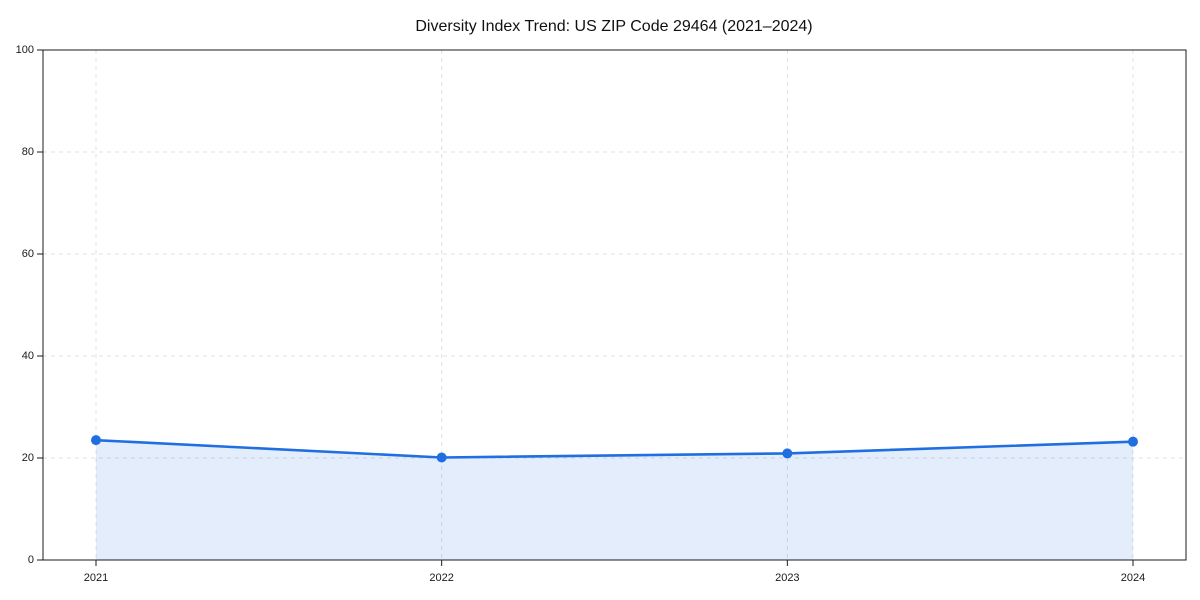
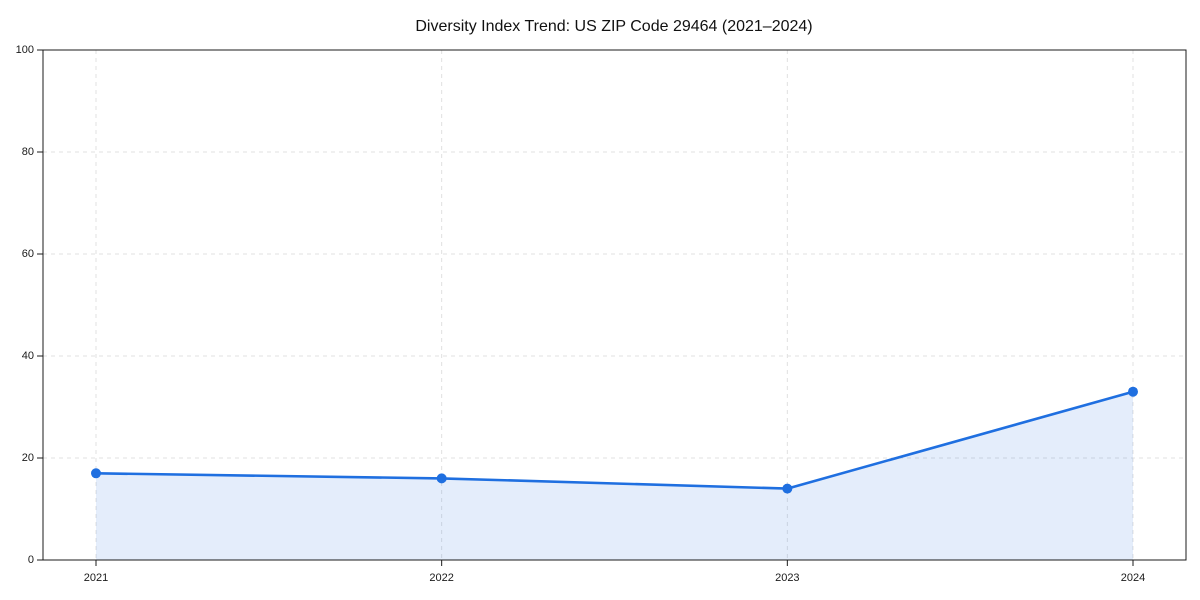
2021: 24 -> 17
2022: 20 -> 16
2023: 21 -> 14
2024: 23 -> 33
